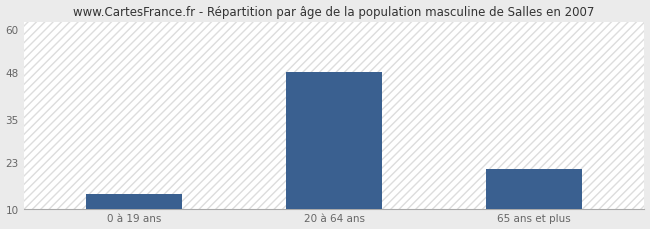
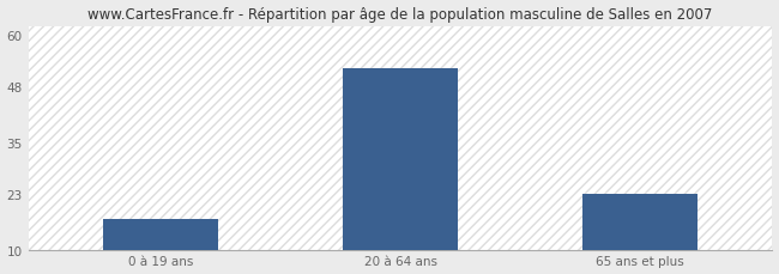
0 à 19 ans: 14 -> 17
20 à 64 ans: 48 -> 52
65 ans et plus: 21 -> 23
